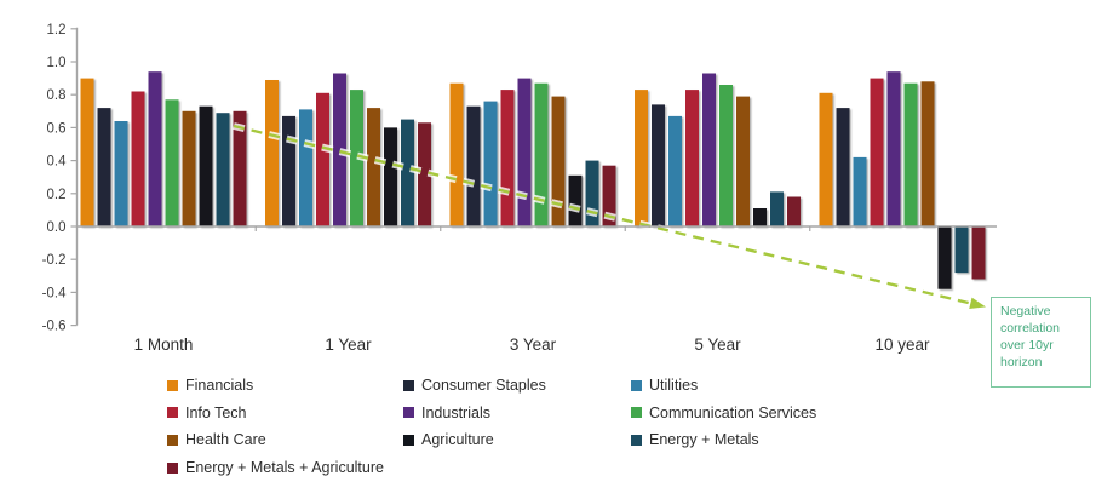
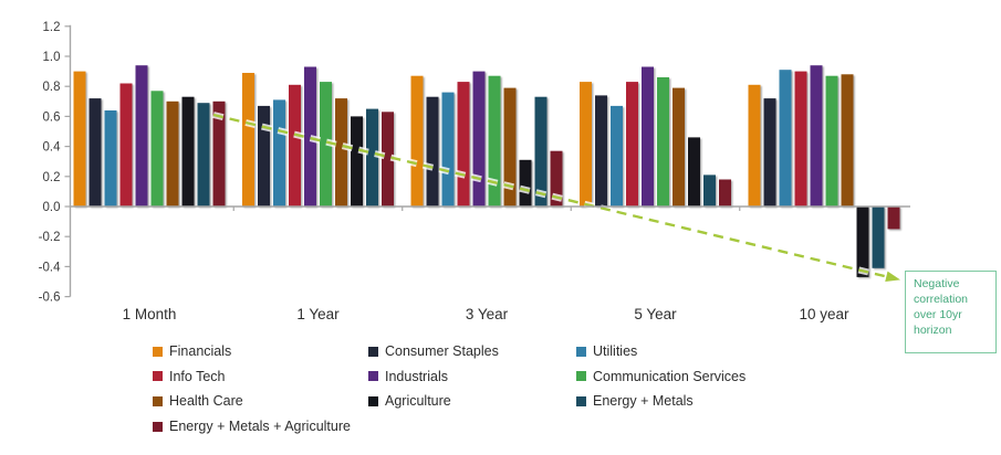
Energy + Metals/3 Year: 0.40 -> 0.73
Agriculture/5 Year: 0.11 -> 0.46
Utilities/10 year: 0.42 -> 0.91
Agriculture/10 year: -0.38 -> -0.47
Energy + Metals/10 year: -0.28 -> -0.41
Energy + Metals + Agriculture/10 year: -0.32 -> -0.15
